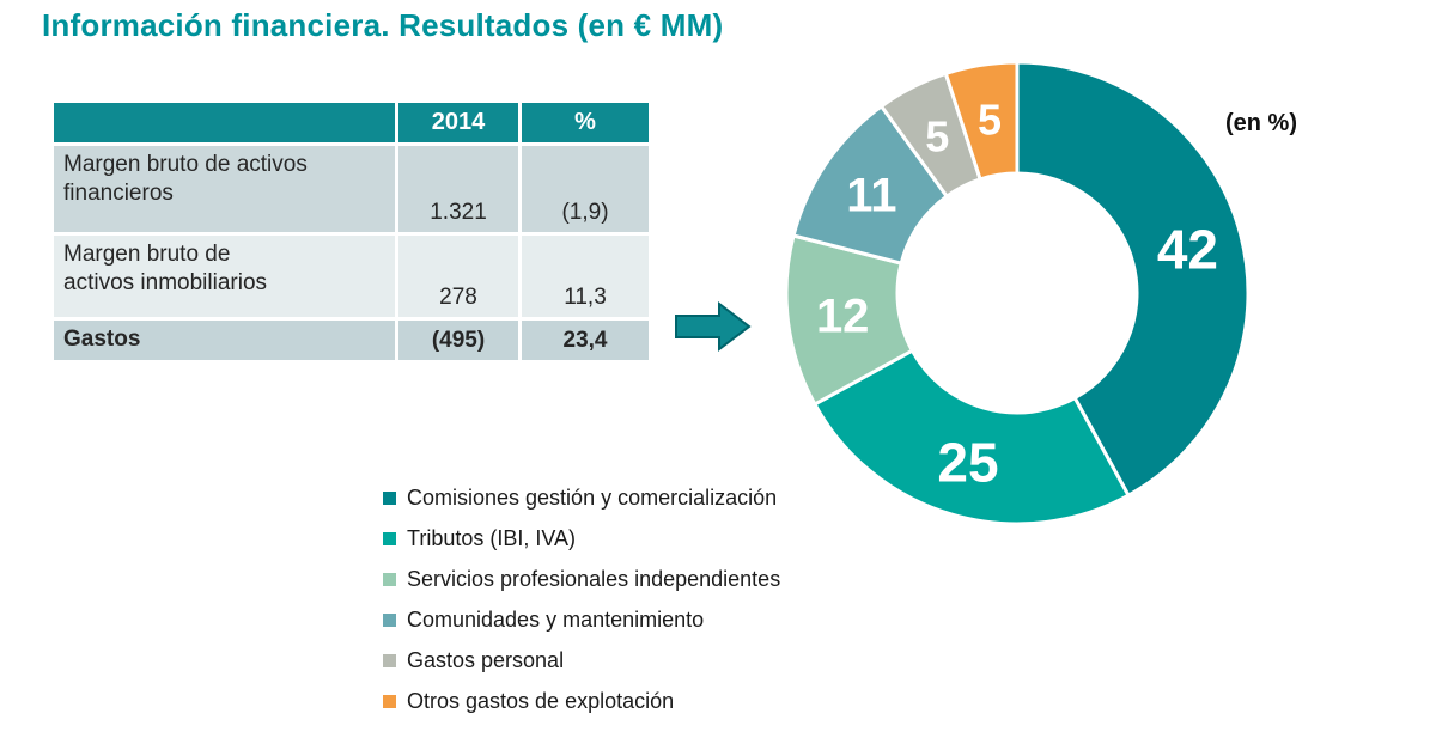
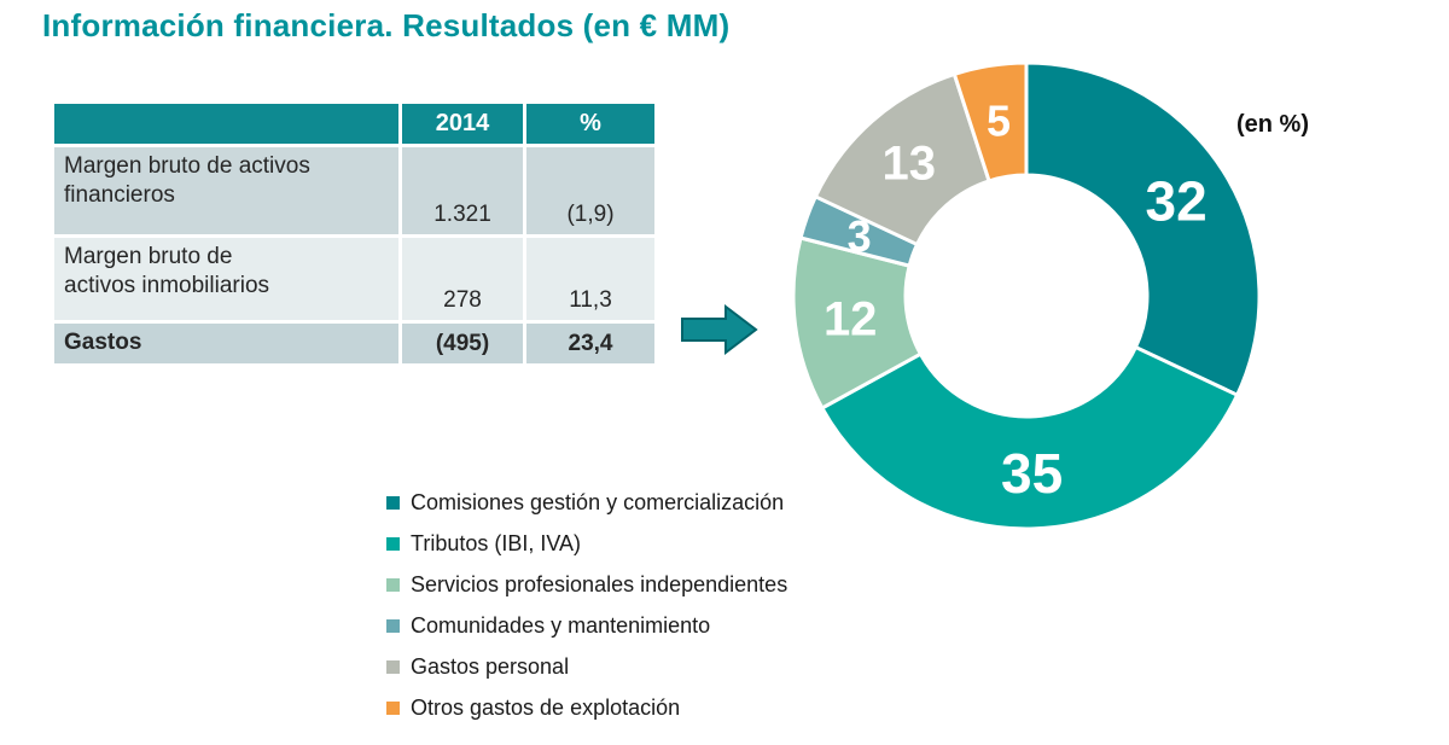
Comisiones gestión y comercialización: 42 -> 32
Tributos (IBI, IVA): 25 -> 35
Comunidades y mantenimiento: 11 -> 3
Gastos personal: 5 -> 13
